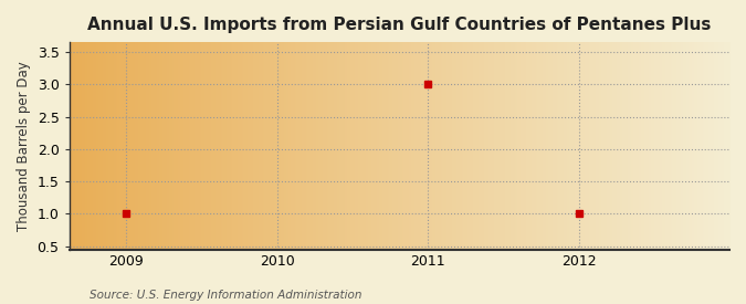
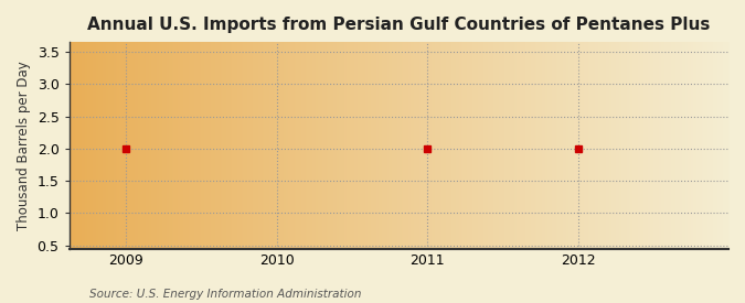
2009: 1 -> 2
2011: 3 -> 2
2012: 1 -> 2
